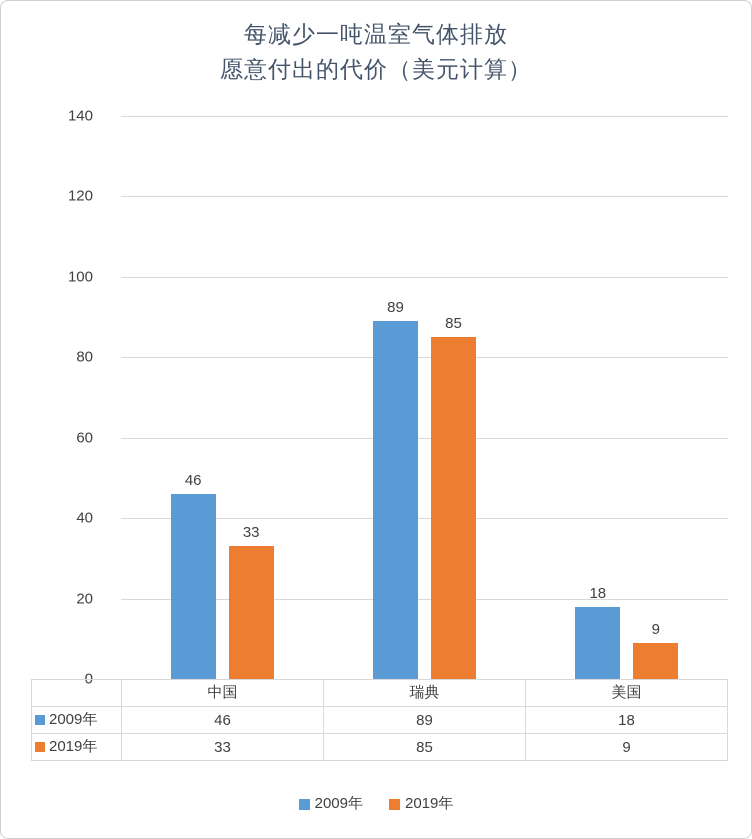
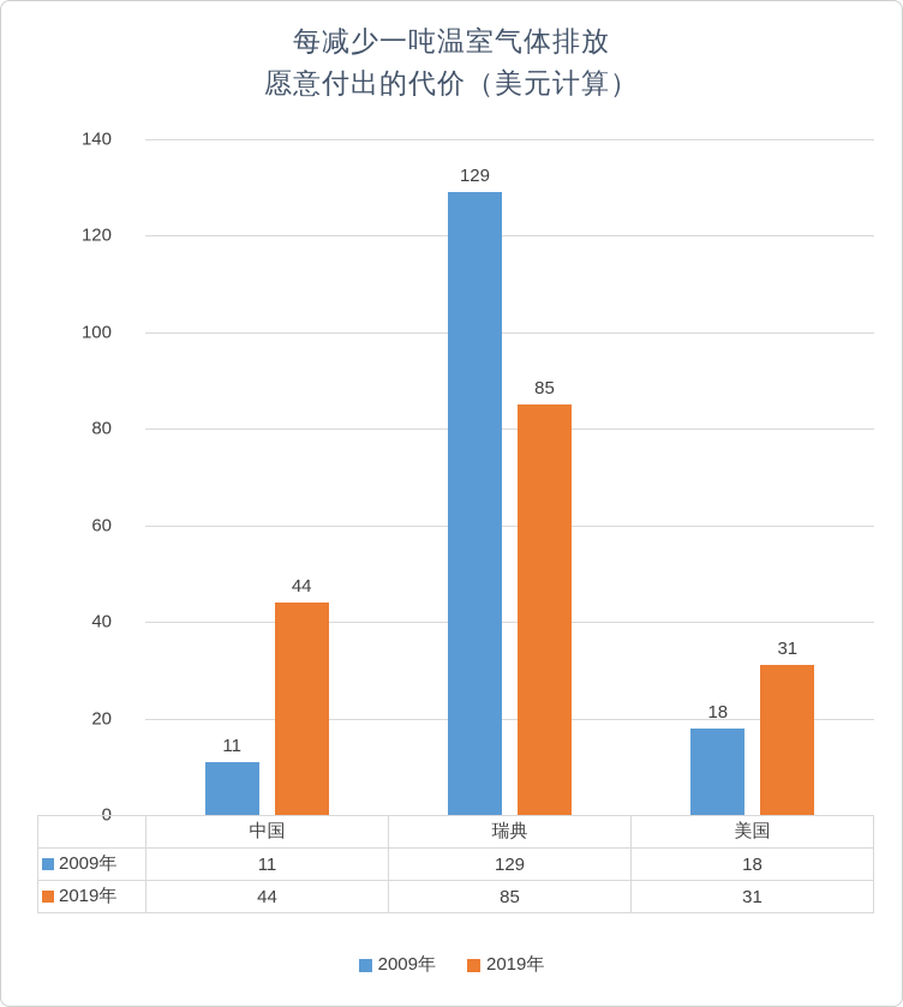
2009年/中国: 46 -> 11
2019年/中国: 33 -> 44
2009年/瑞典: 89 -> 129
2019年/美国: 9 -> 31
